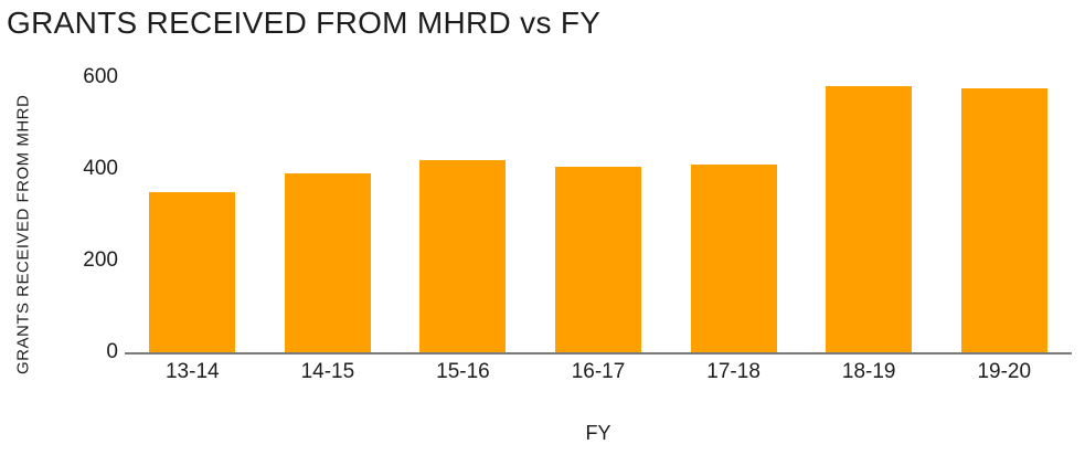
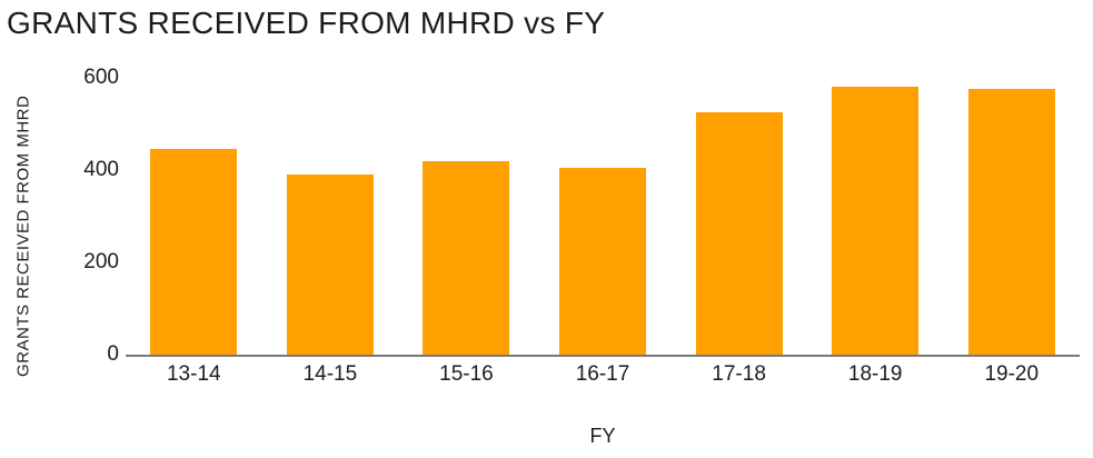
13-14: 350 -> 440
17-18: 410 -> 520
